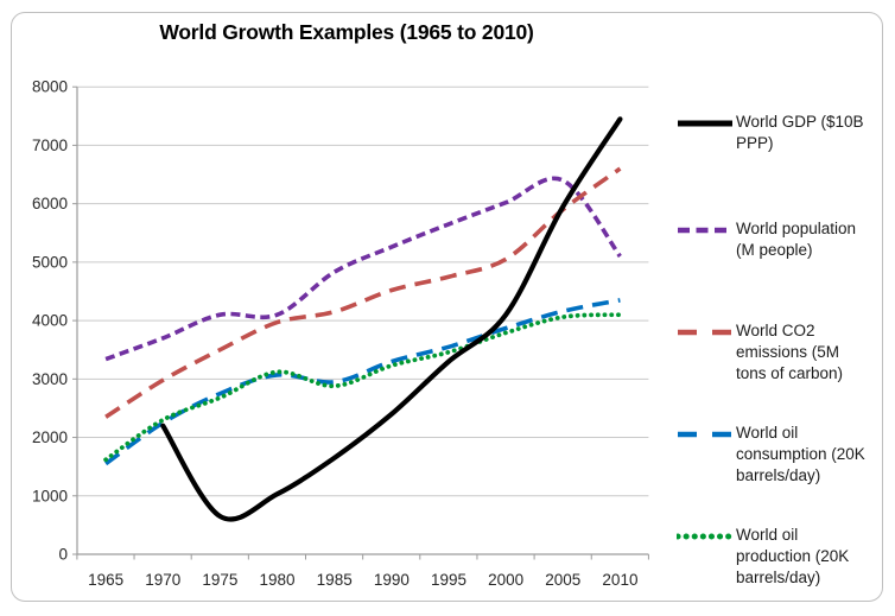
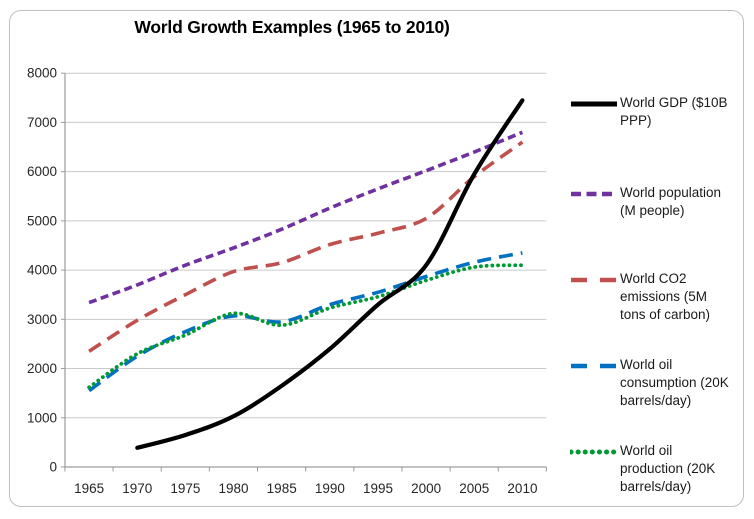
World GDP ($10B PPP)/1970: 2200 -> 400
World population (M people)/1980: 4100 -> 4400
World population (M people)/2010: 5100 -> 6800
